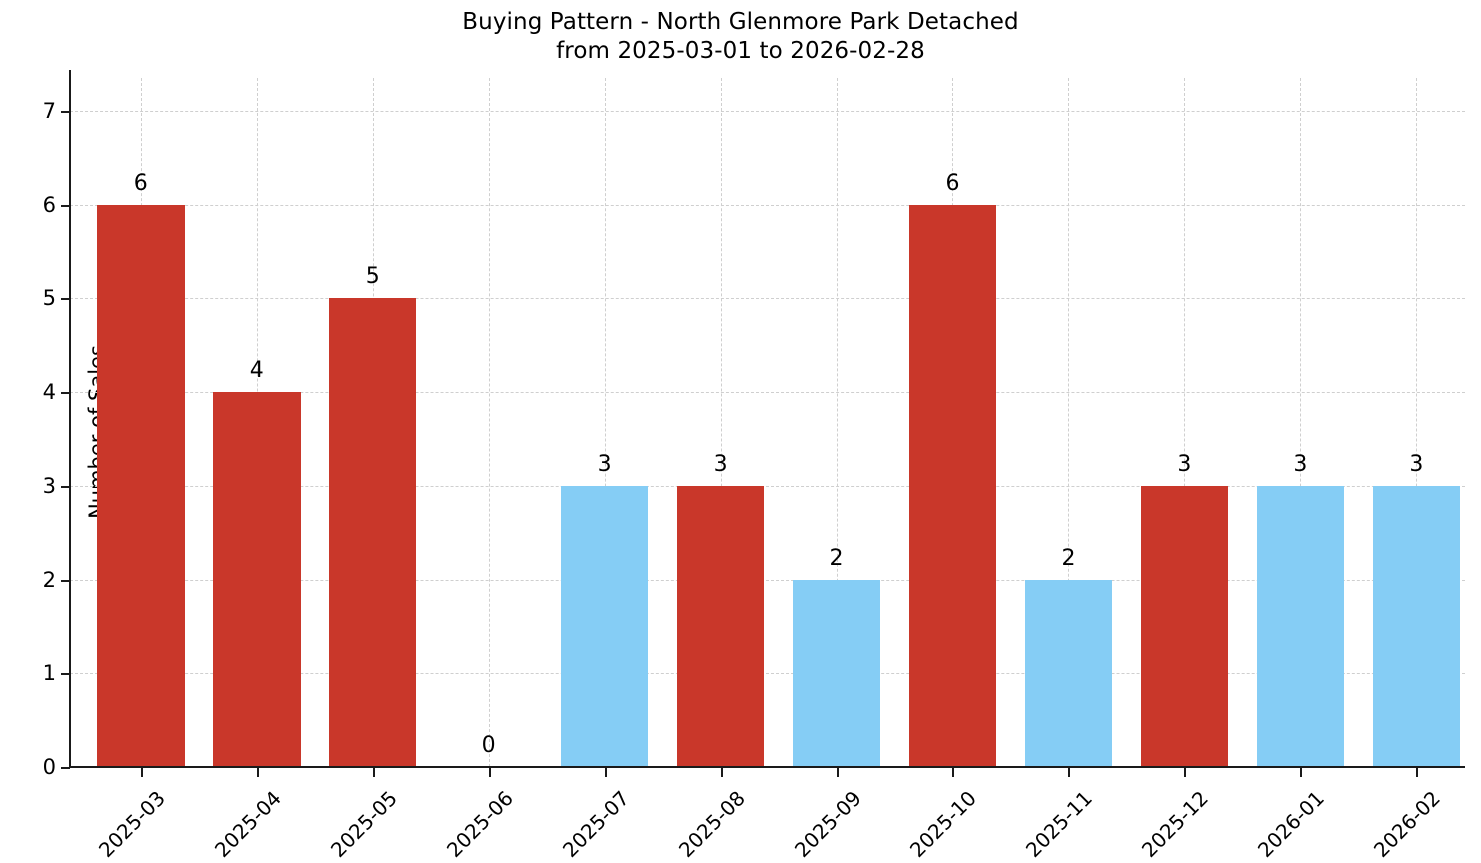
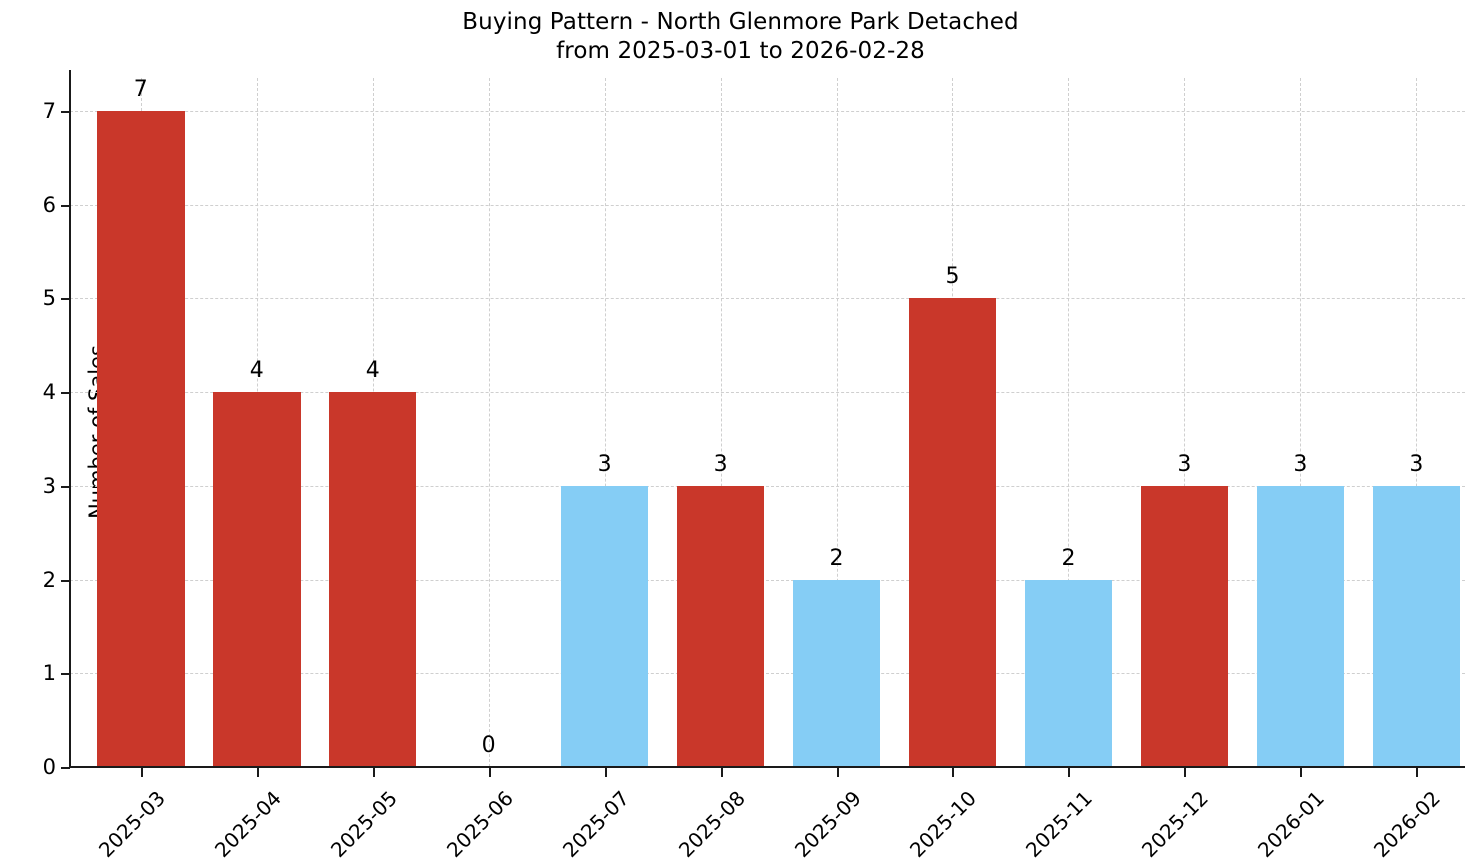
2025-03: 6 -> 7
2025-05: 5 -> 4
2025-10: 6 -> 5
